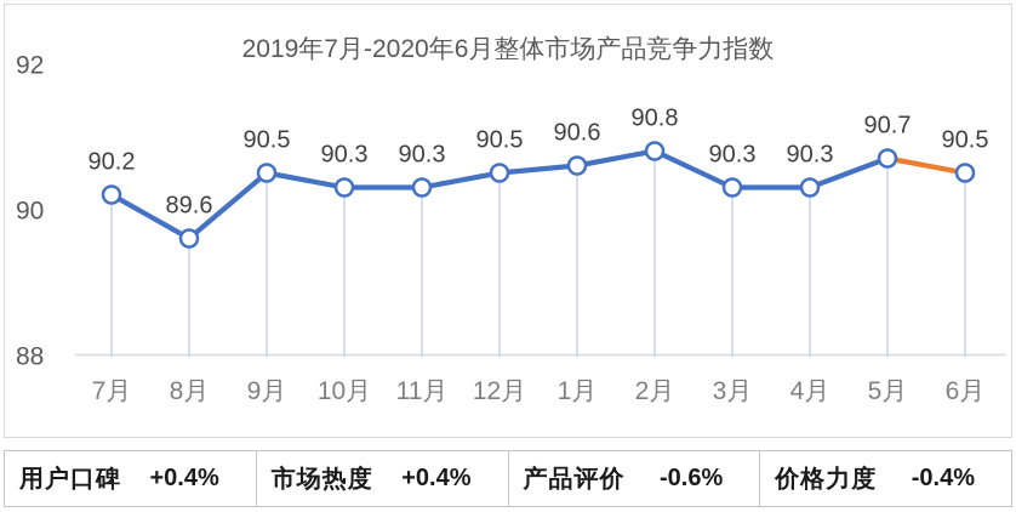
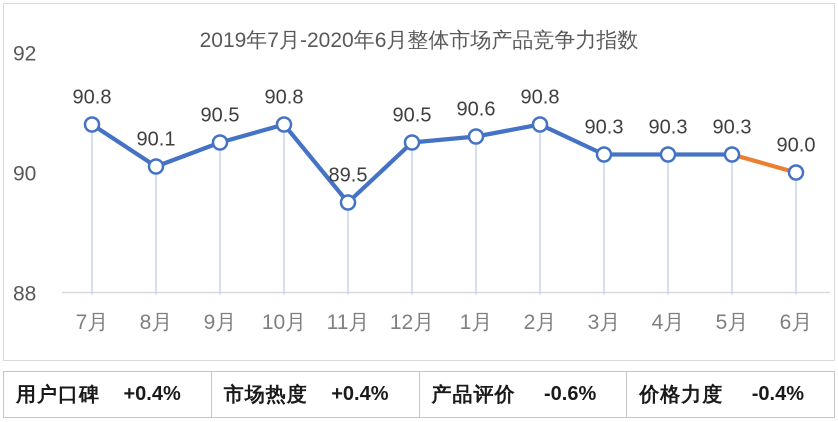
7月: 90.2 -> 90.8
8月: 89.6 -> 90.1
10月: 90.3 -> 90.8
11月: 90.3 -> 89.5
5月: 90.7 -> 90.3
6月: 90.5 -> 90.0
